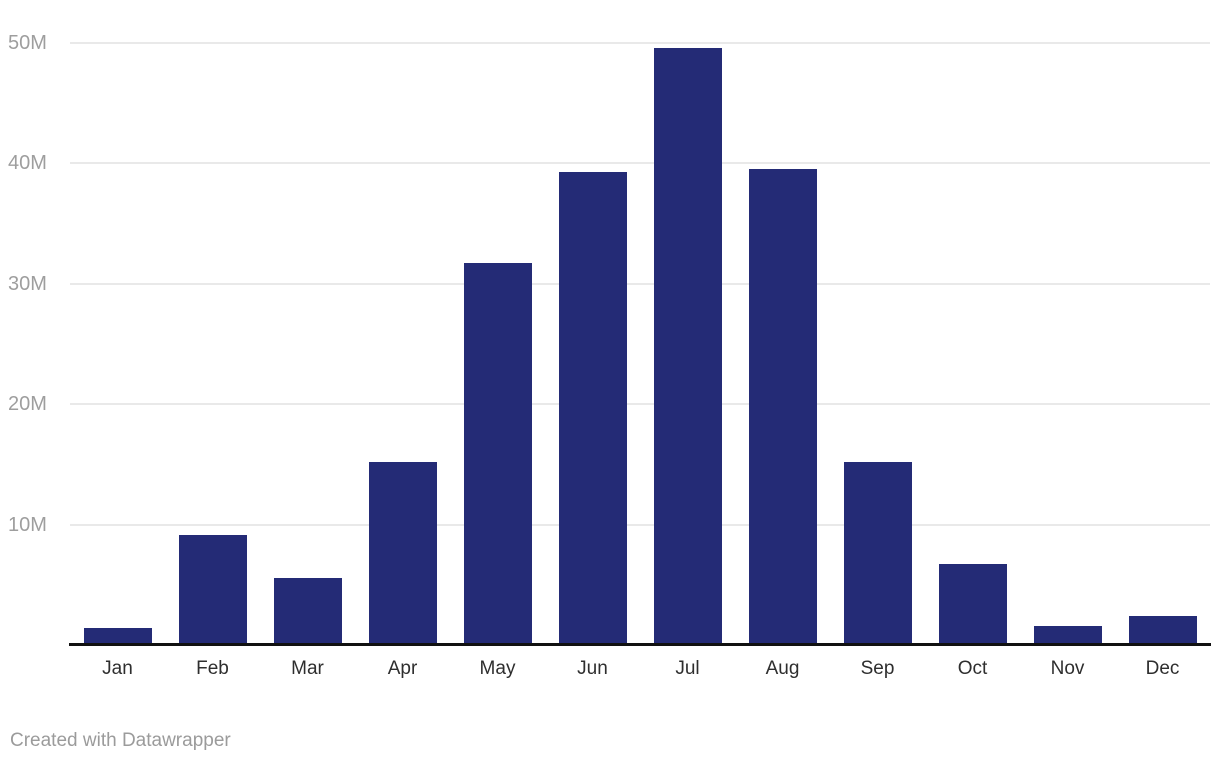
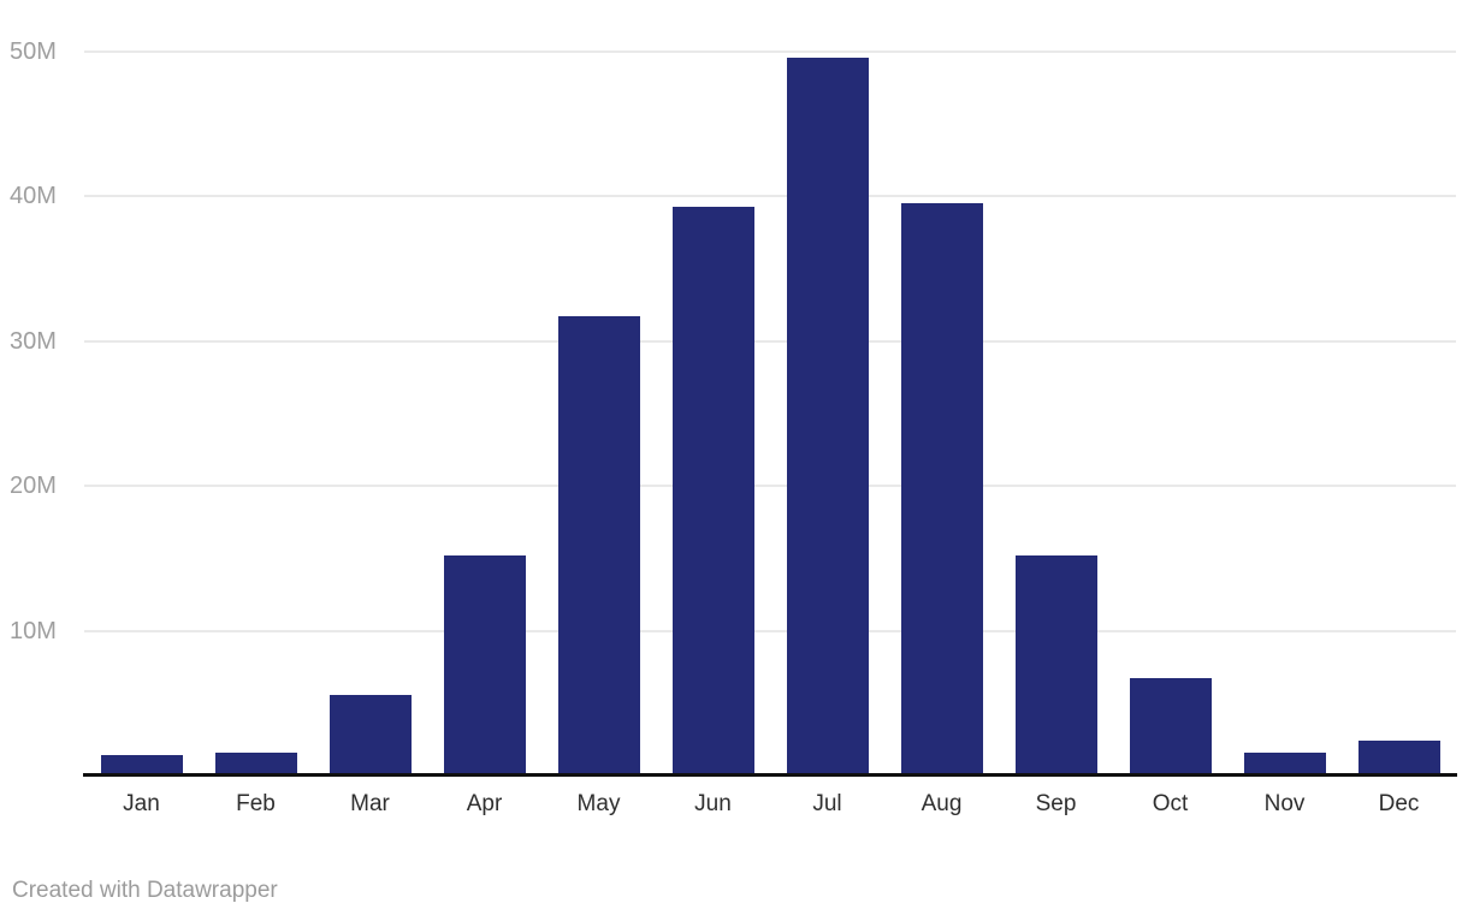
Feb: 9.1M -> 1.6M
